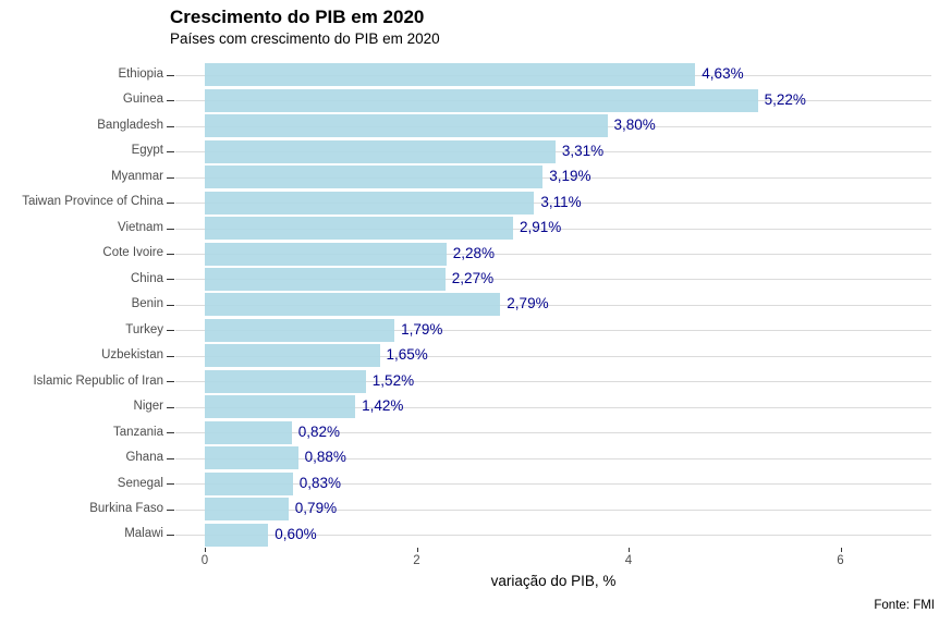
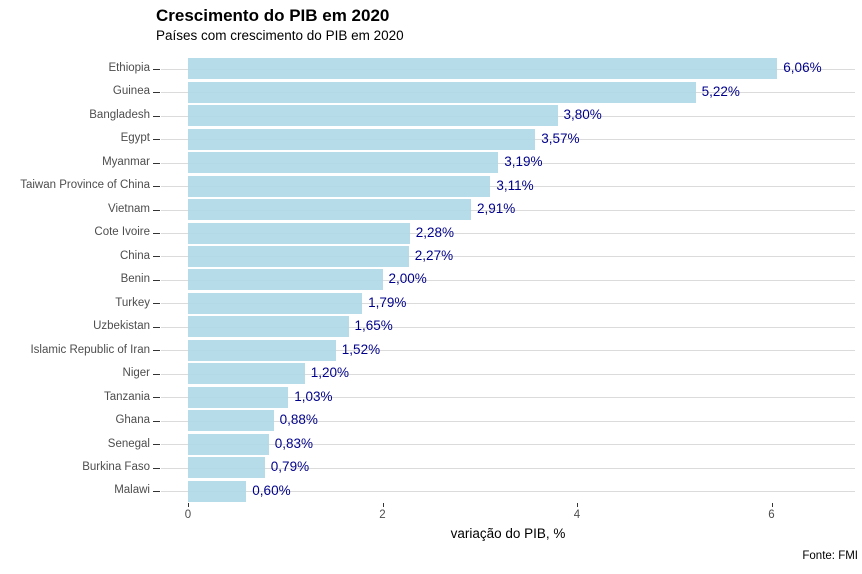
Ethiopia: 4,63% -> 6,06%
Egypt: 3,31% -> 3,57%
Benin: 2,79% -> 2,00%
Niger: 1,42% -> 1,20%
Tanzania: 0,82% -> 1,03%
